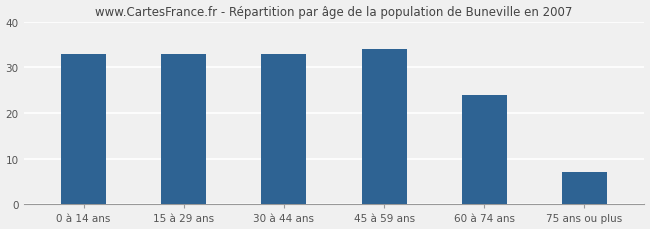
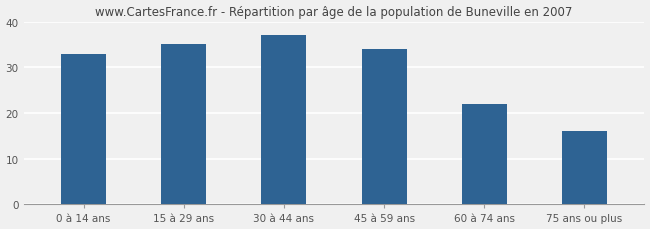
15 à 29 ans: 33 -> 35
30 à 44 ans: 33 -> 37
60 à 74 ans: 24 -> 22
75 ans ou plus: 7 -> 16
